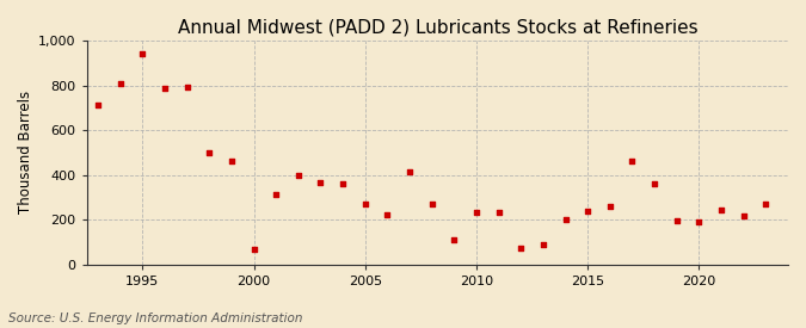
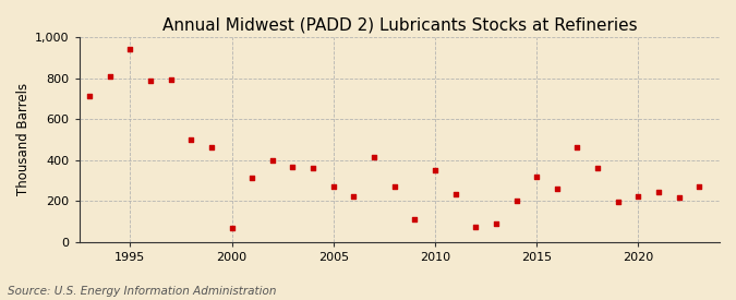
2010: 240 -> 350
2015: 240 -> 320
2020: 190 -> 220
